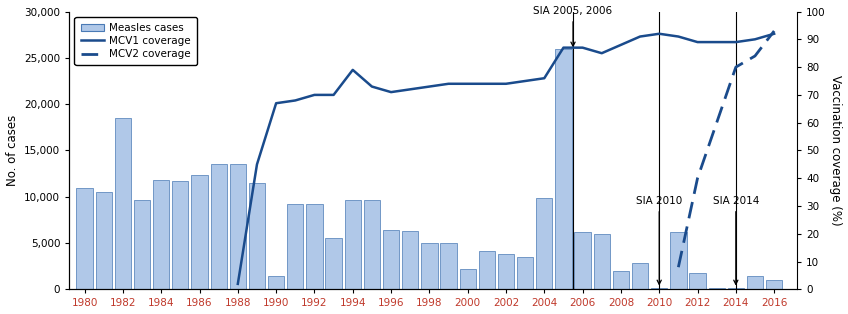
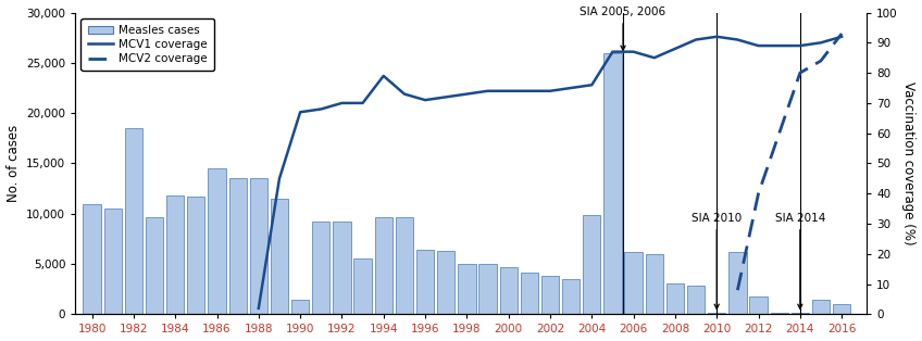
Measles cases/1986: 12,400 -> 14,500
Measles cases/2000: 2,200 -> 4,700
Measles cases/2008: 2,000 -> 3,100
